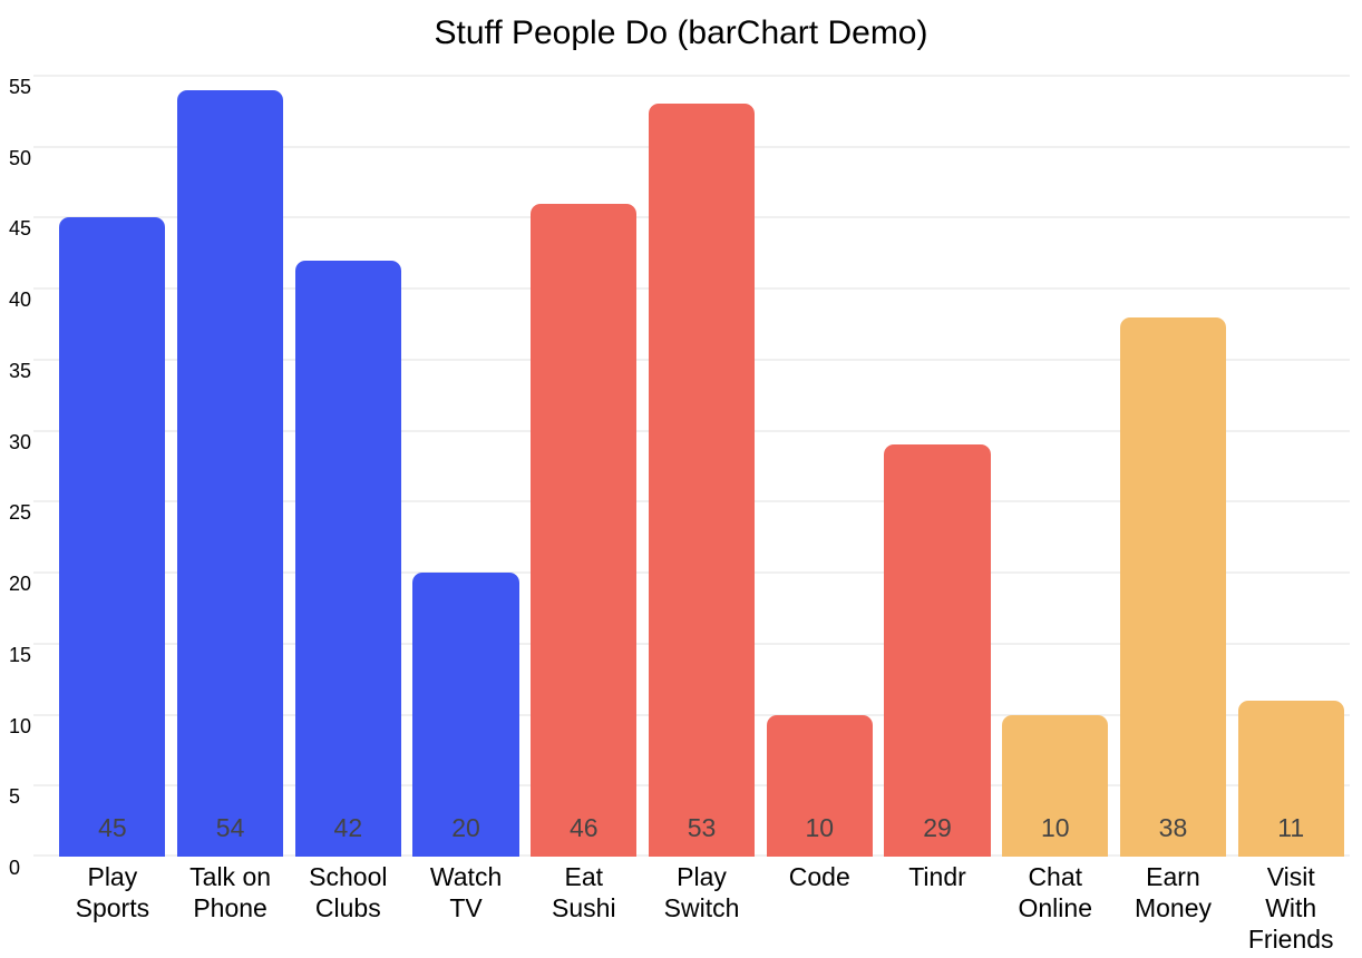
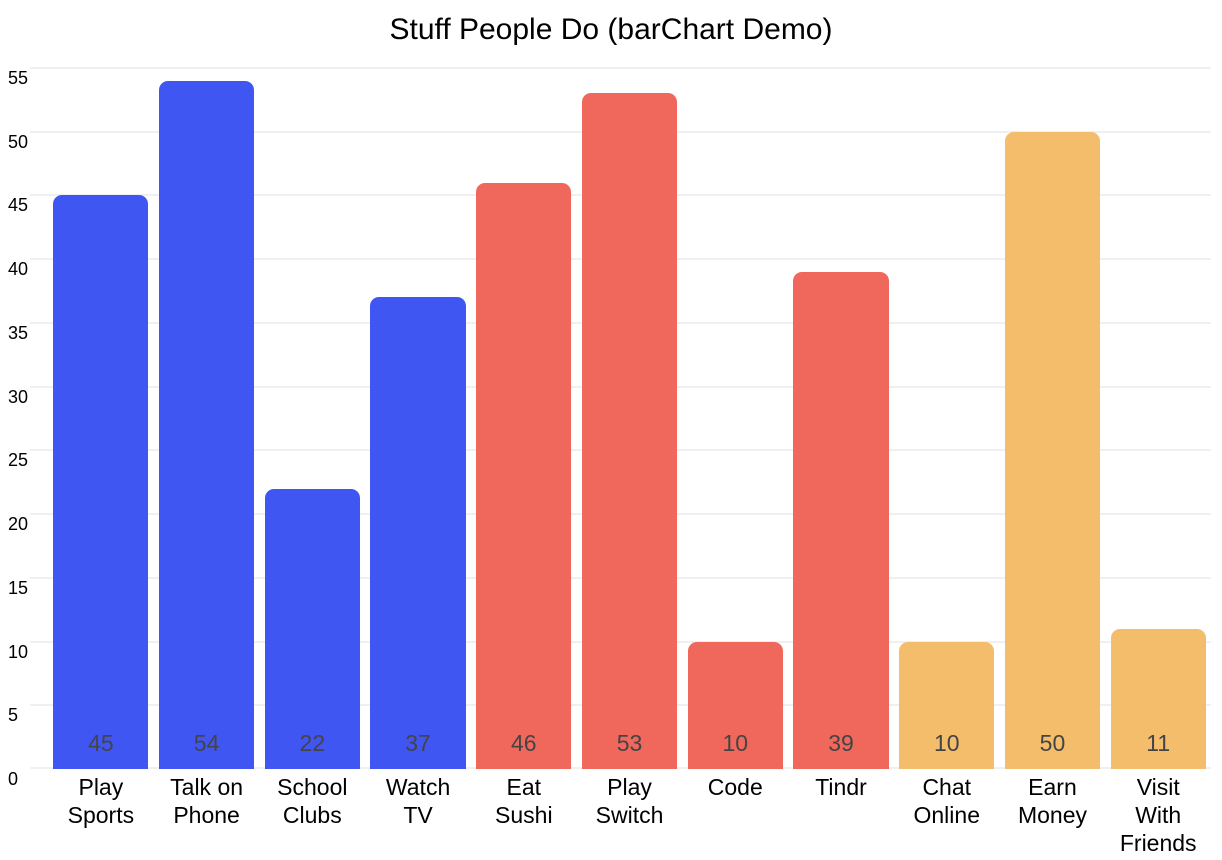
School Clubs: 42 -> 22
Watch TV: 20 -> 37
Tindr: 29 -> 39
Earn Money: 38 -> 50
